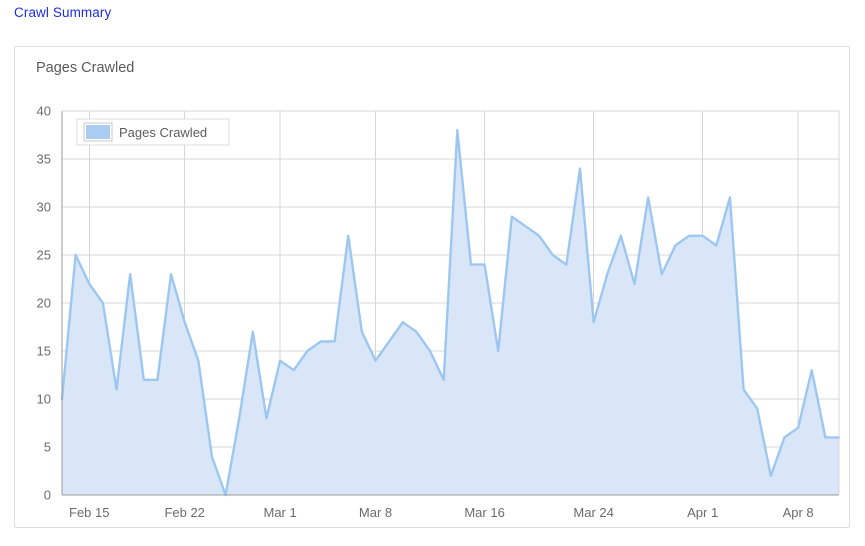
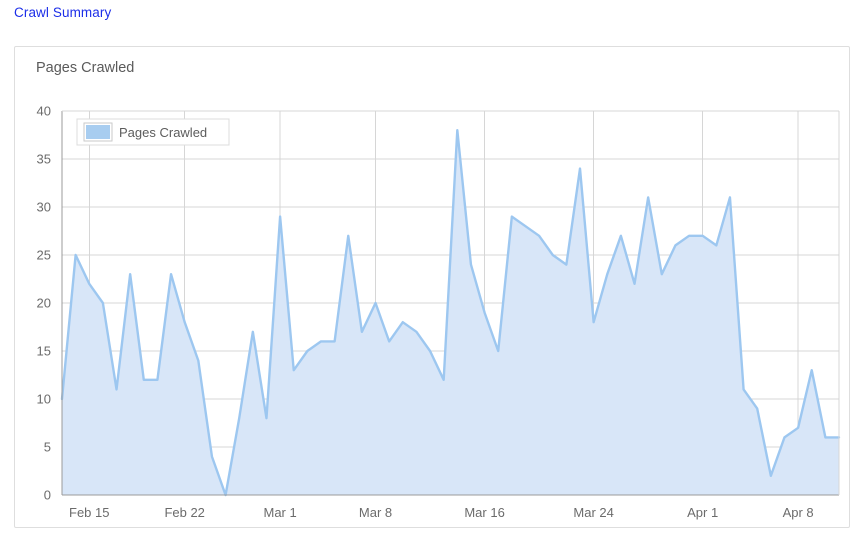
Mar 1: 14 -> 29
Mar 8: 14 -> 20
Mar 16: 24 -> 19
